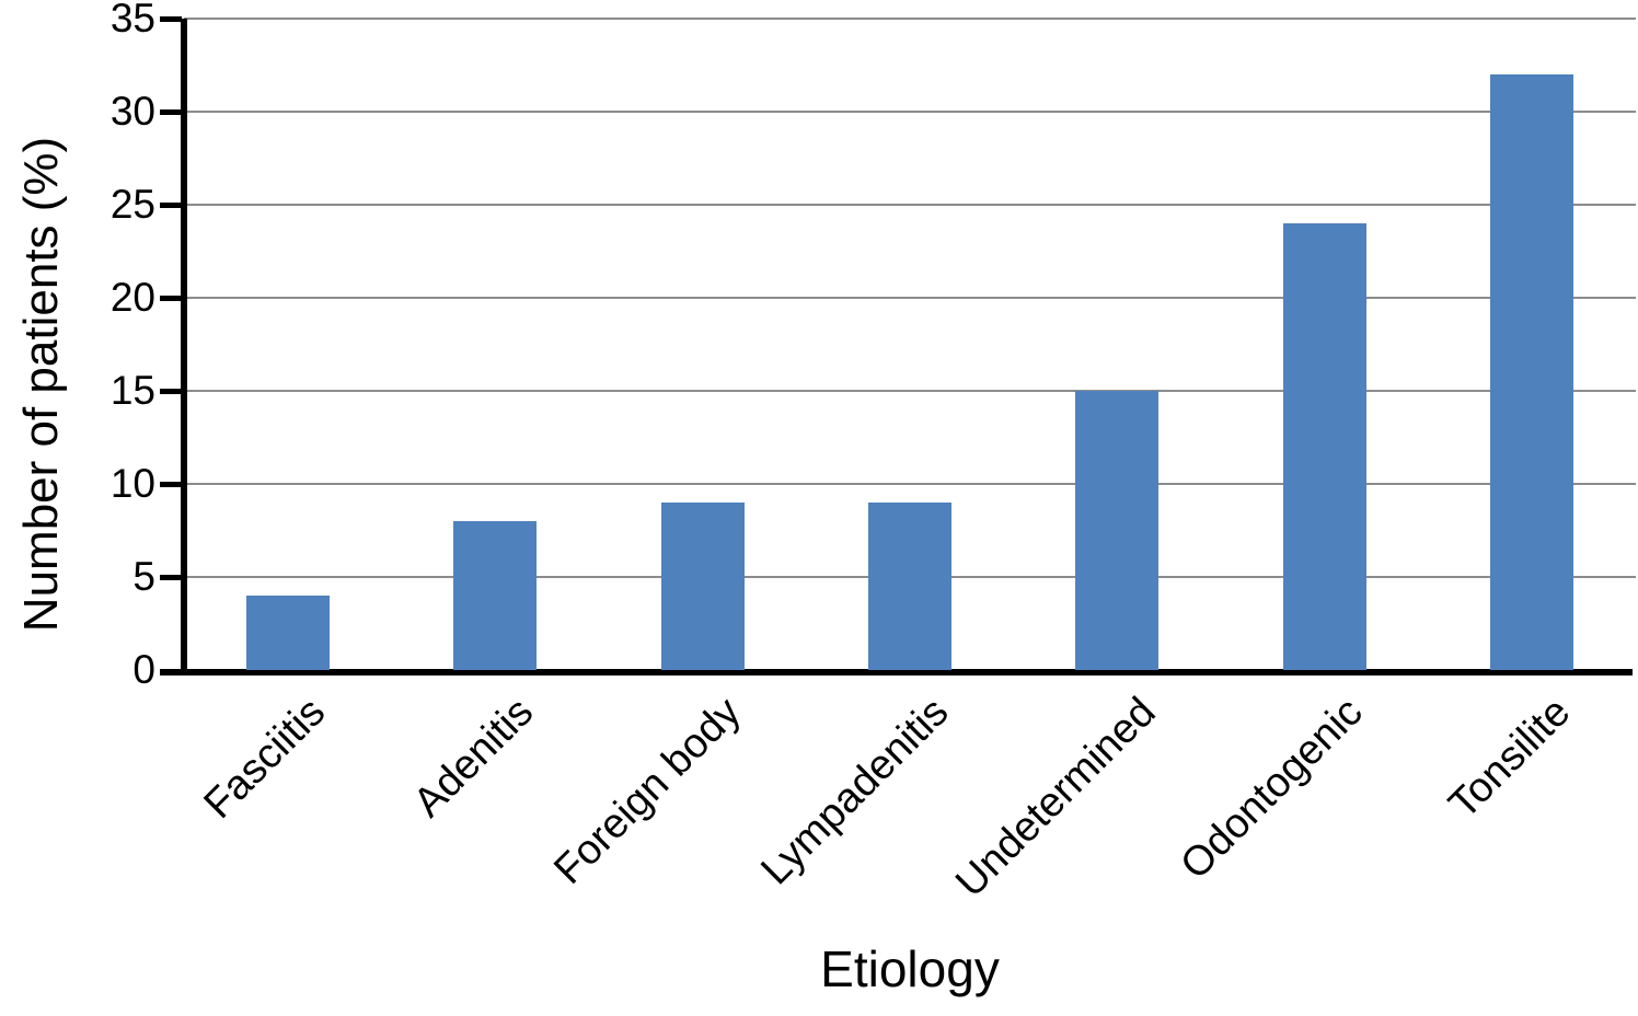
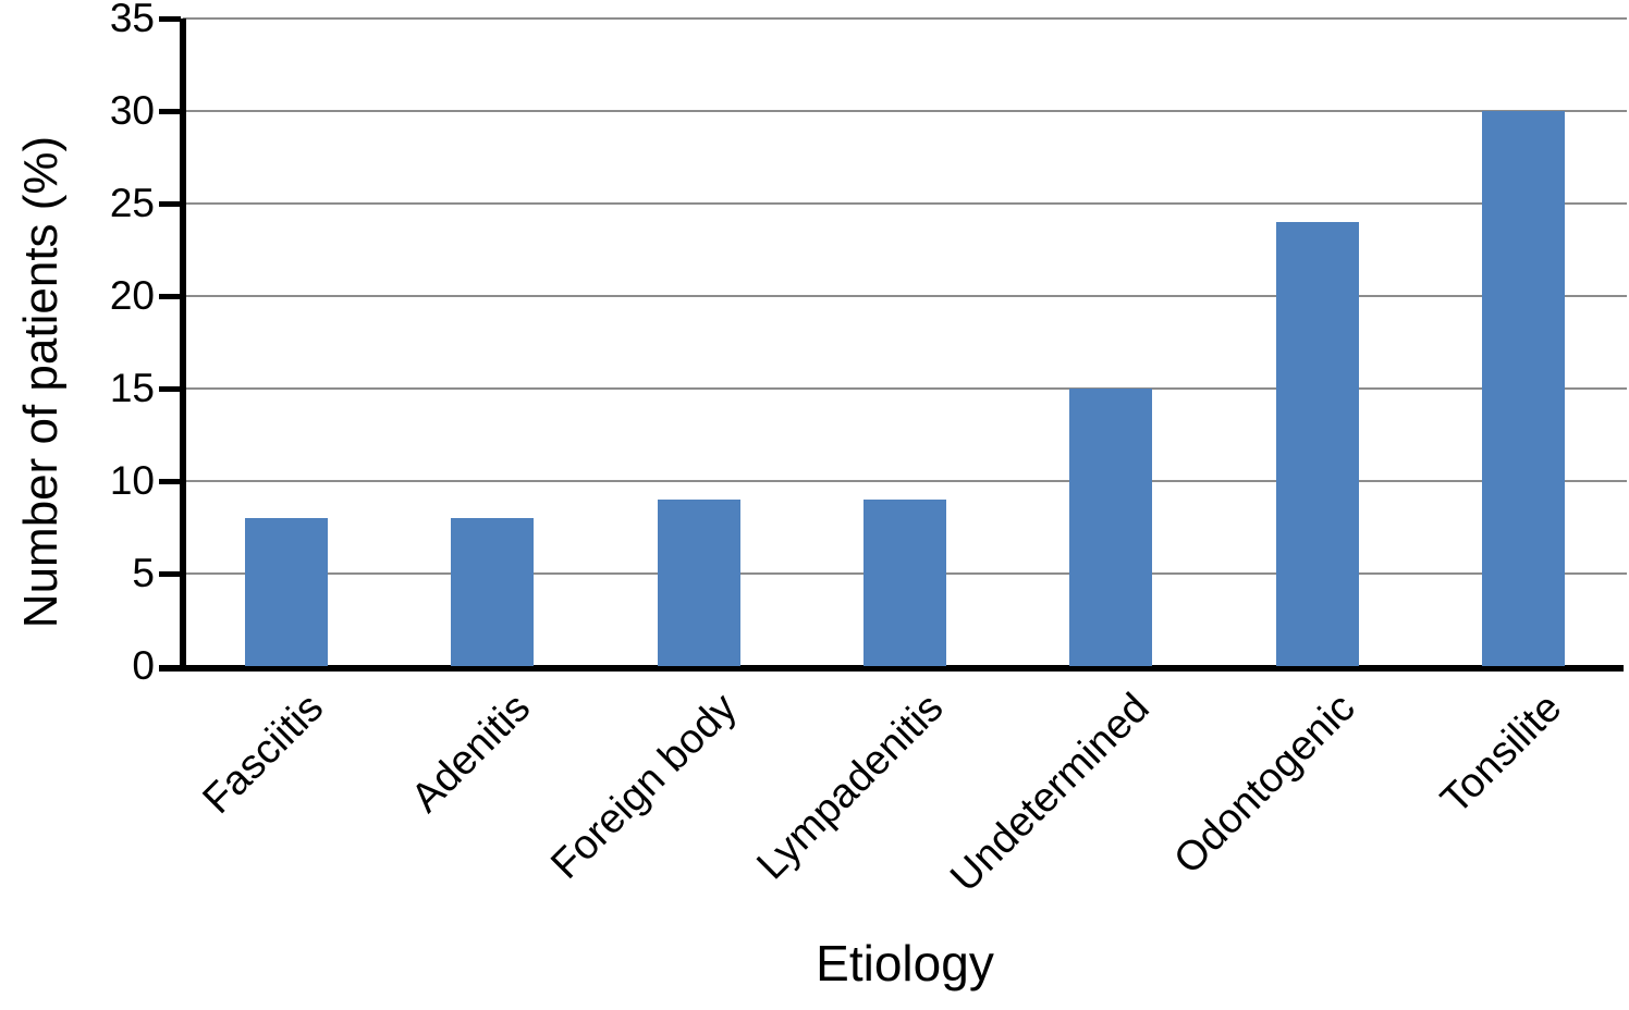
Fasciitis: 4 -> 8
Tonsilite: 32 -> 30
